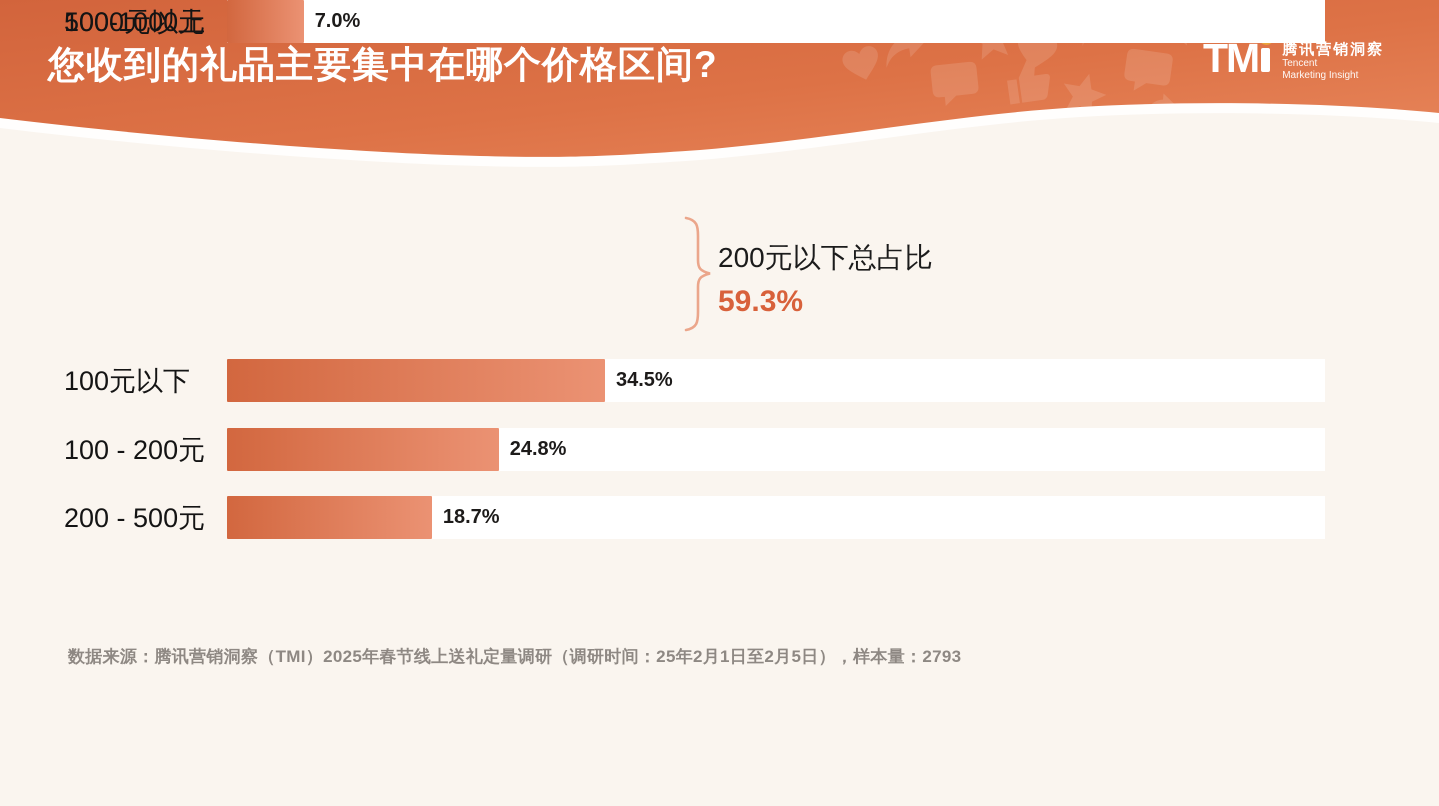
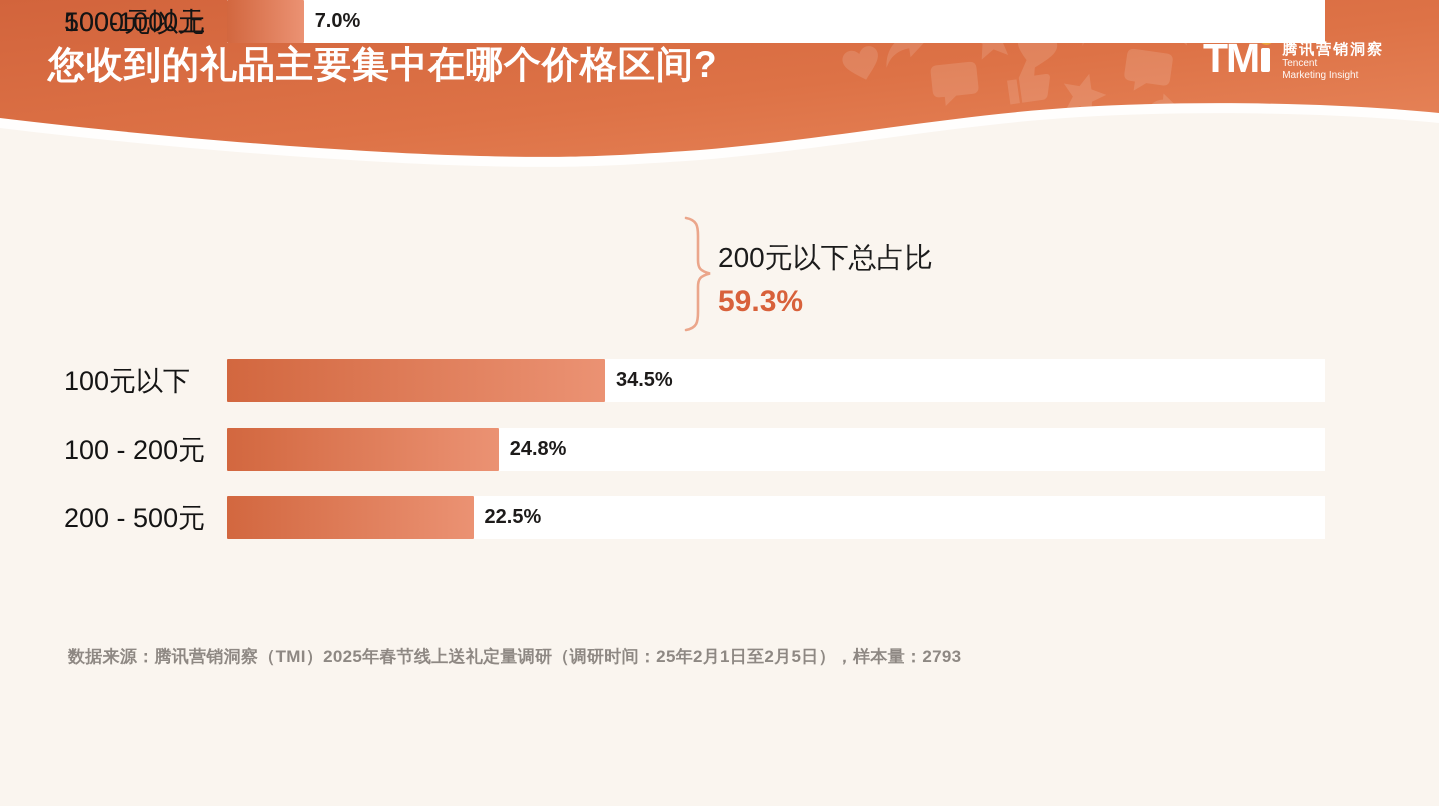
200 - 500元: 18.7% -> 22.5%
